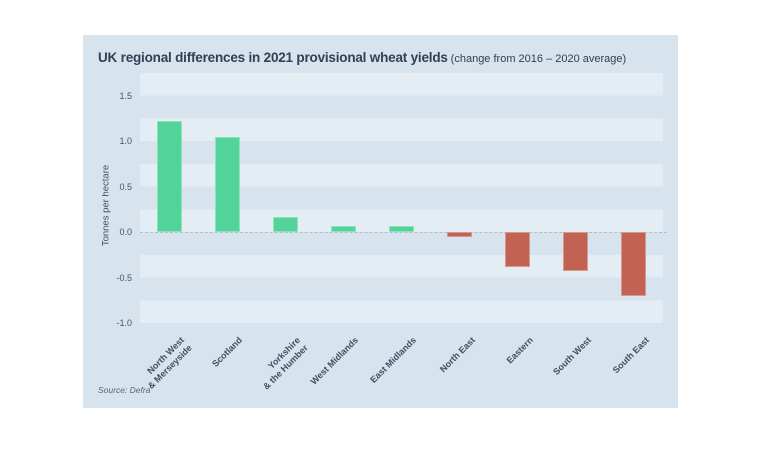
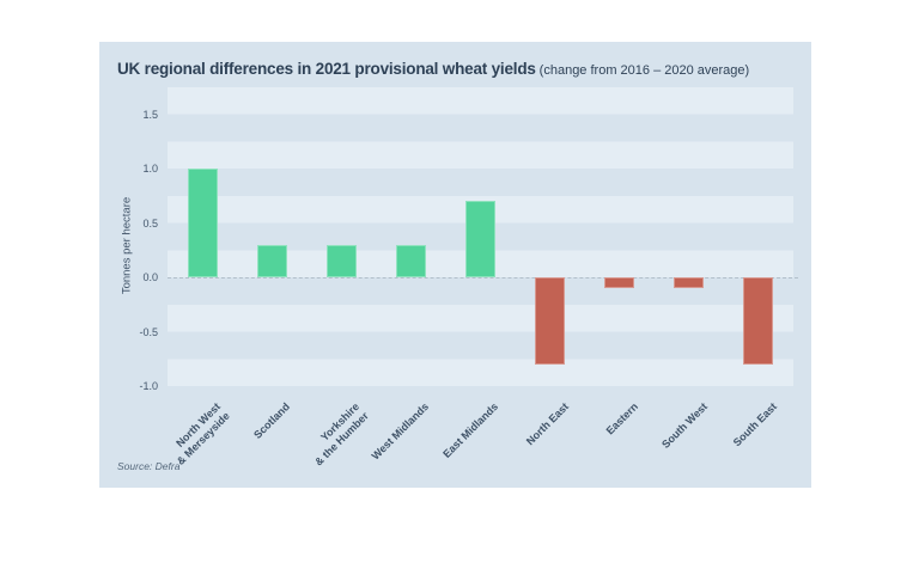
North West & Merseyside: 1.2 -> 1.0
Scotland: 1.0 -> 0.3
Yorkshire & the Humber: 0.2 -> 0.3
West Midlands: 0.1 -> 0.3
East Midlands: 0.1 -> 0.7
North East: -0.1 -> -0.8
Eastern: -0.4 -> -0.1
South West: -0.4 -> -0.1
South East: -0.7 -> -0.8
